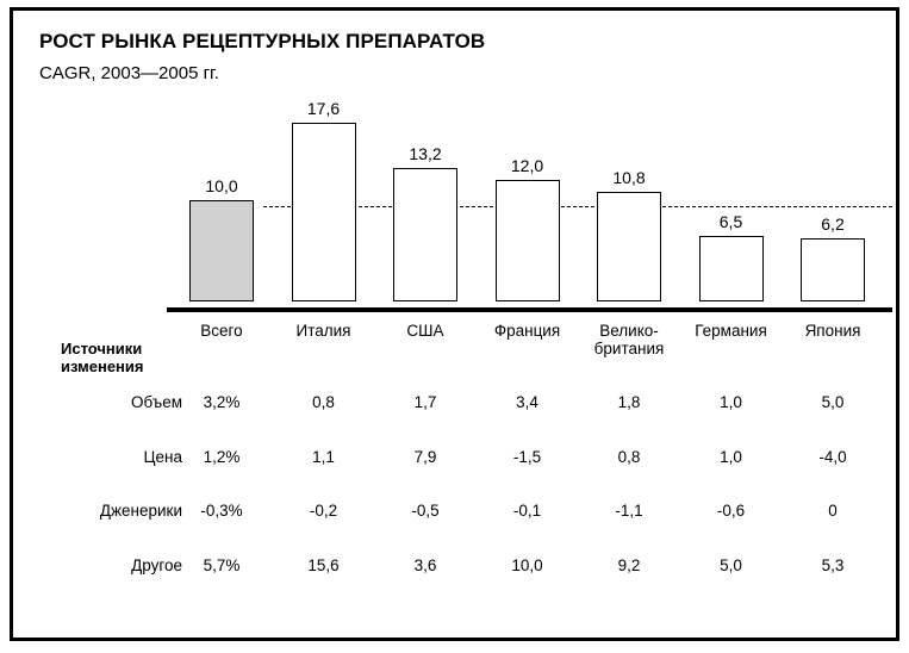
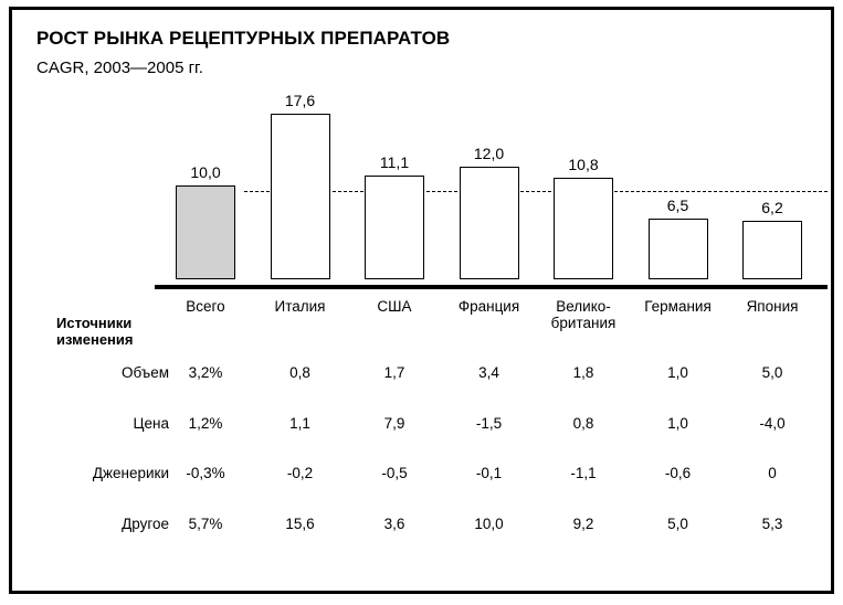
США: 13,2 -> 11,1
